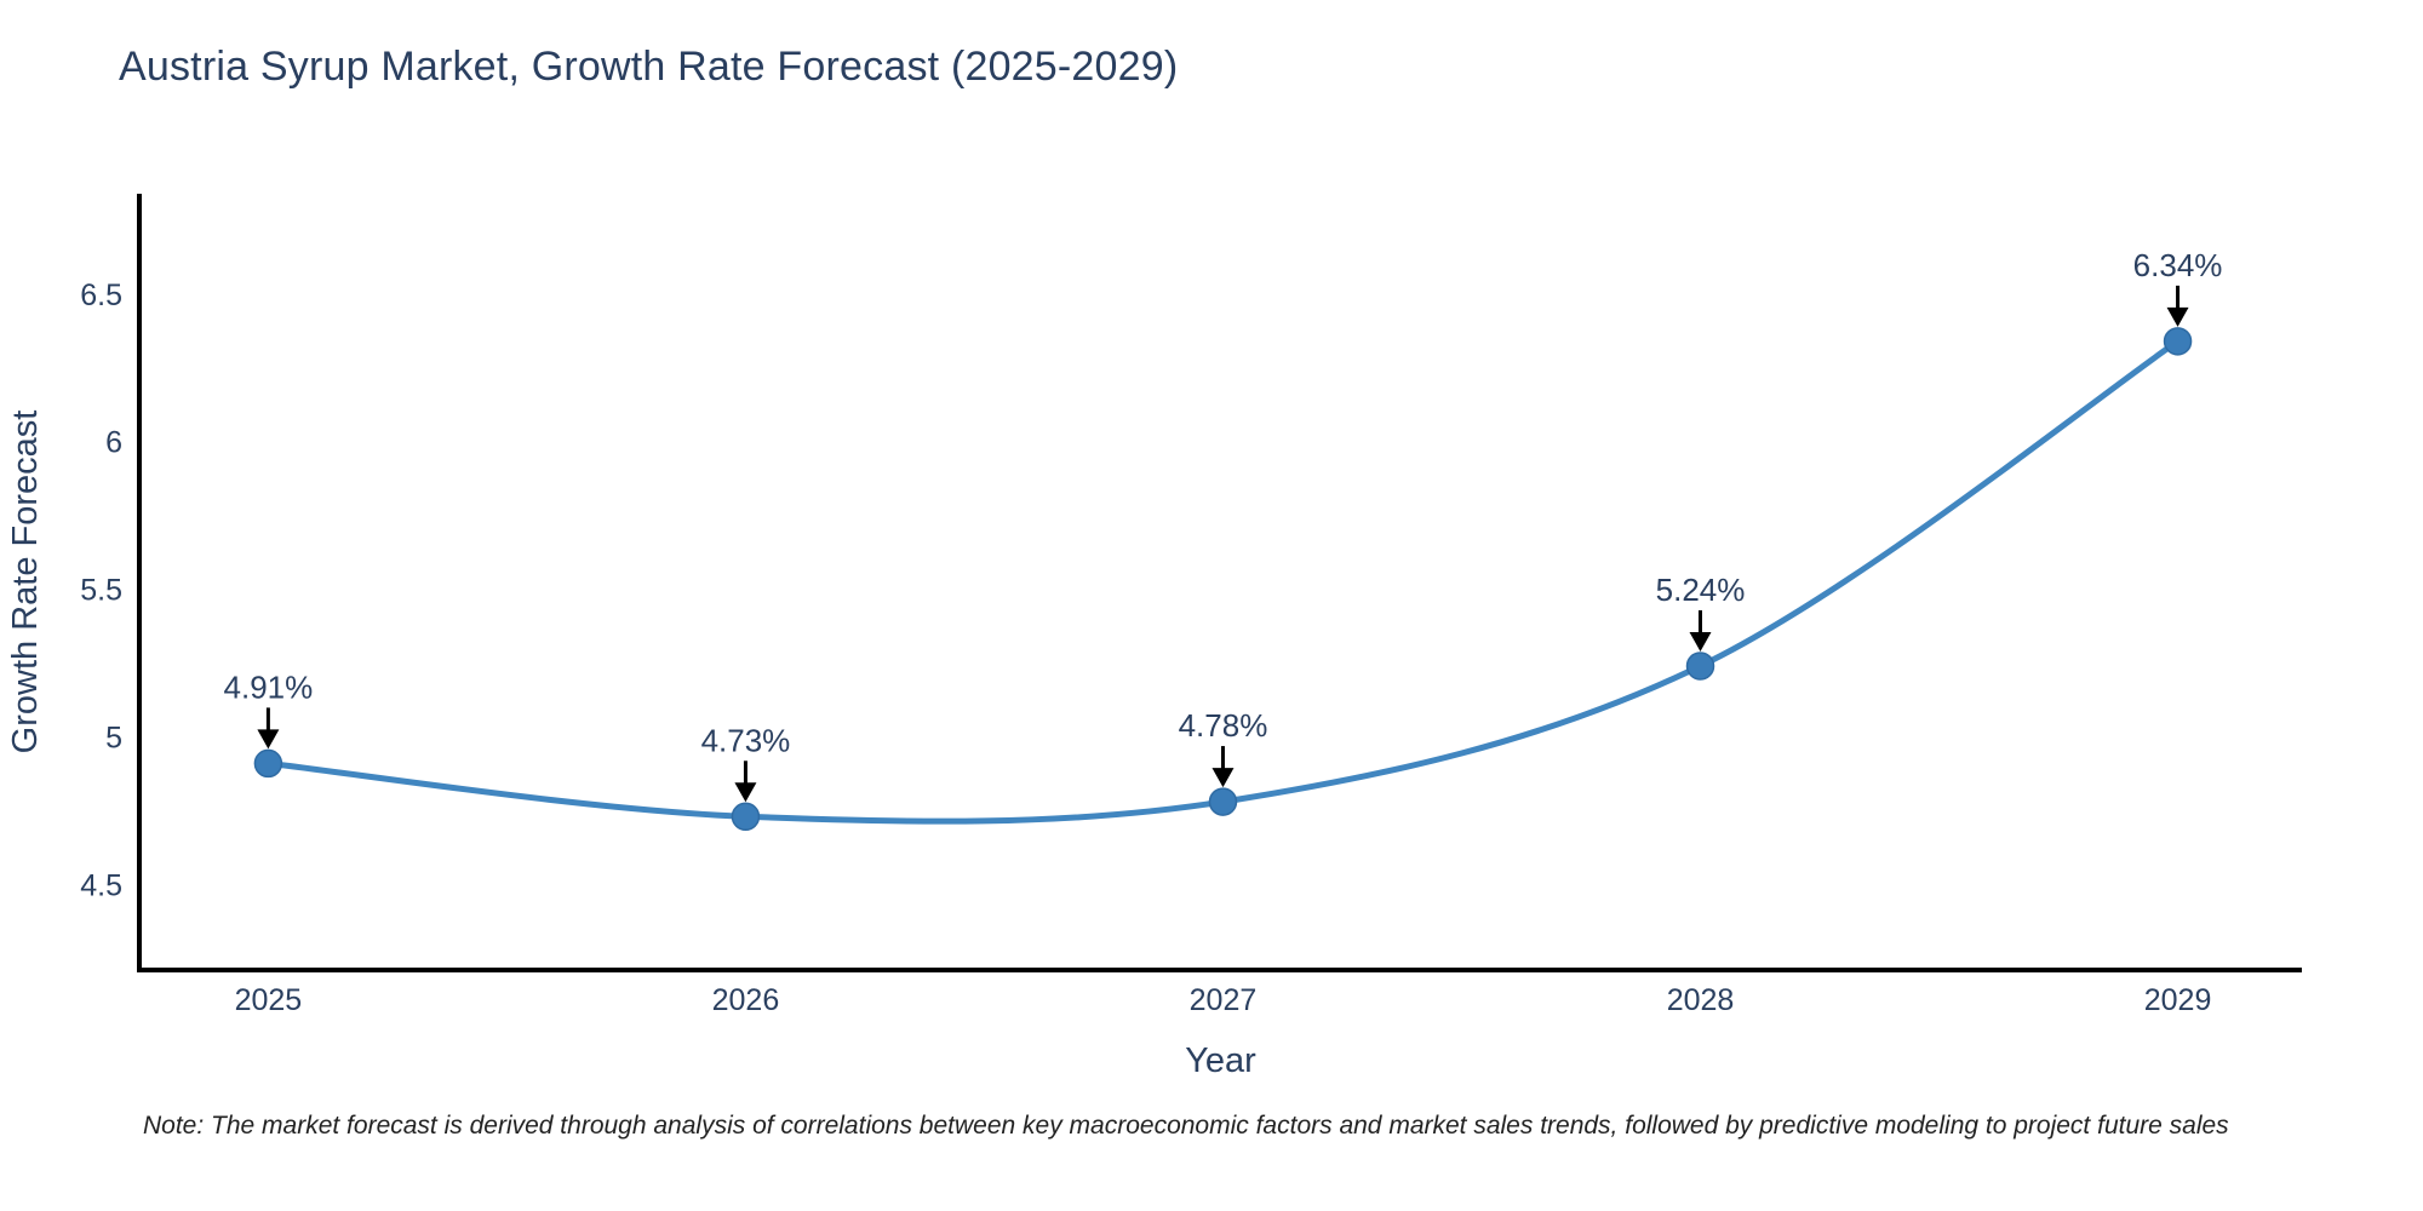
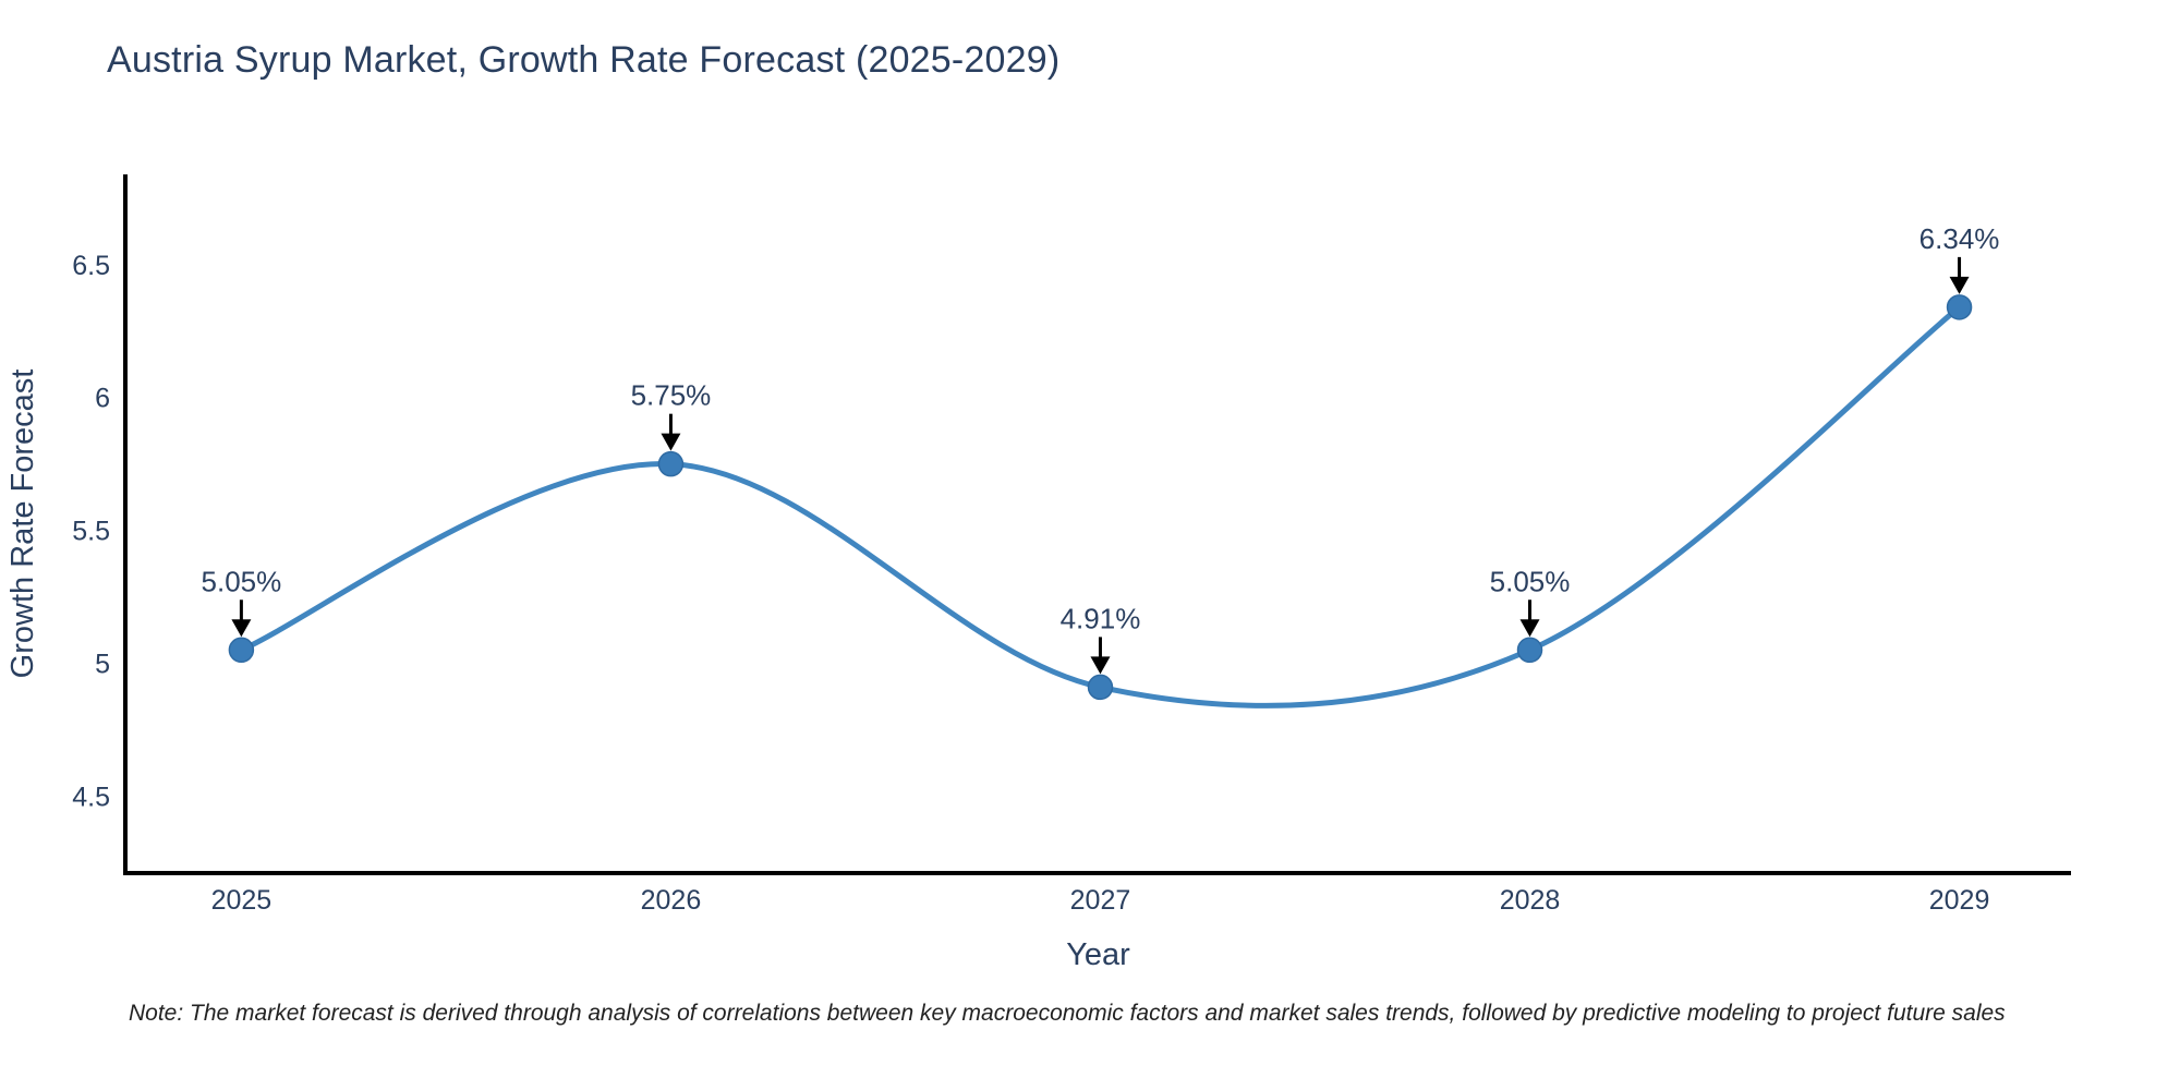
2025: 4.91% -> 5.05%
2026: 4.73% -> 5.75%
2027: 4.78% -> 4.91%
2028: 5.24% -> 5.05%
